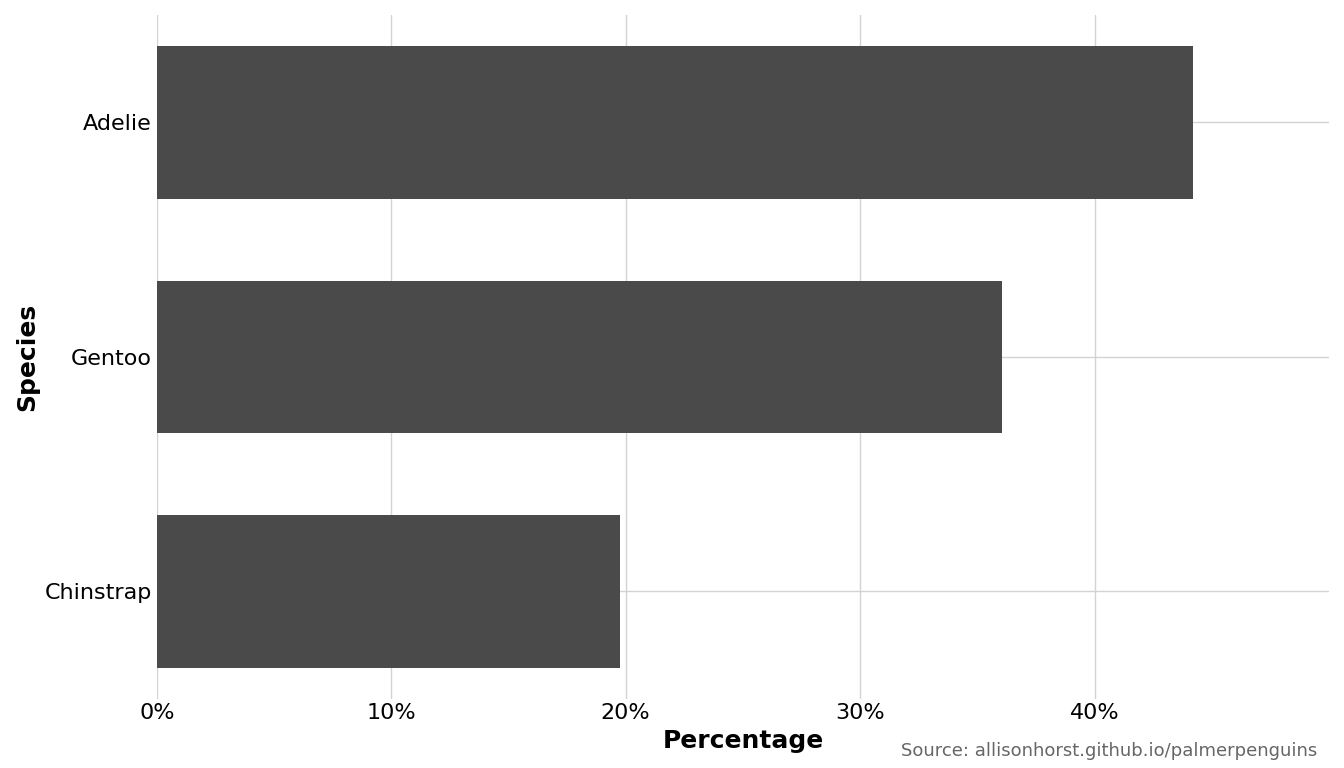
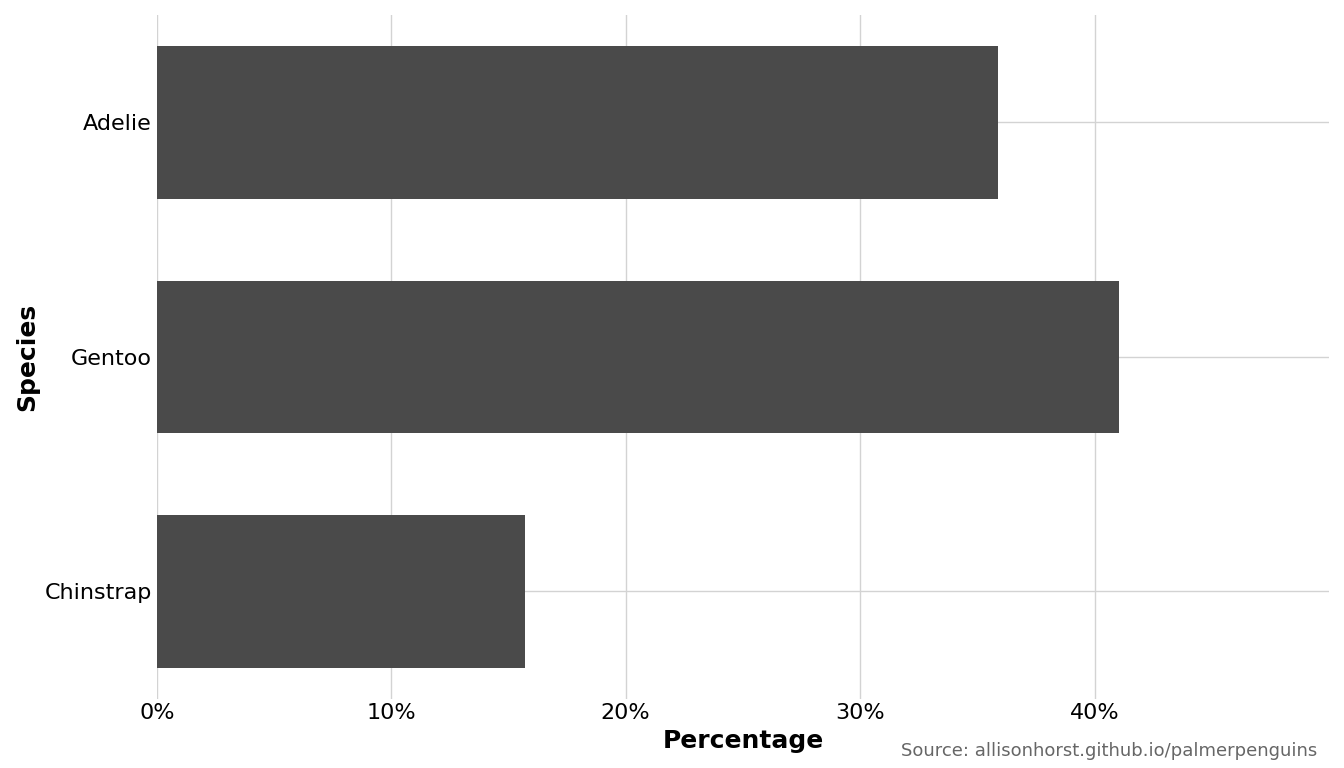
Adelie: 44.19% -> 35.90%
Gentoo: 36.05% -> 41.05%
Chinstrap: 19.77% -> 15.70%
